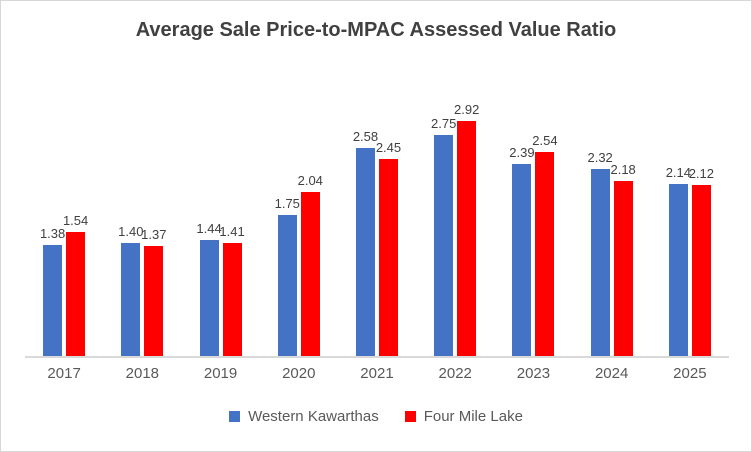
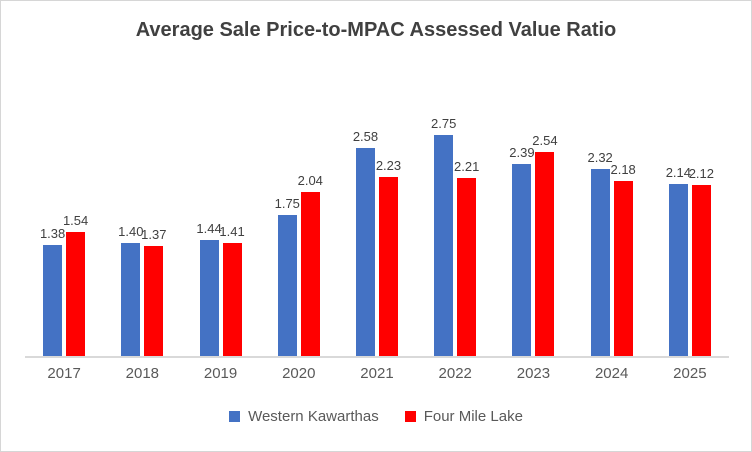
Four Mile Lake/2021: 2.45 -> 2.23
Four Mile Lake/2022: 2.92 -> 2.21
